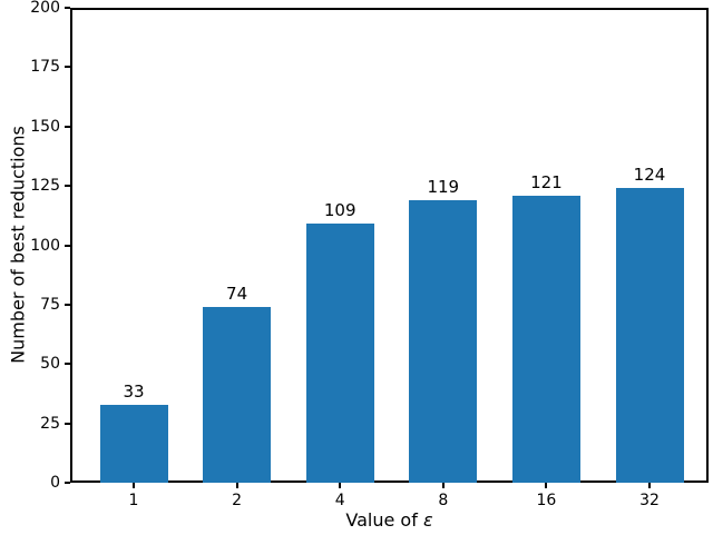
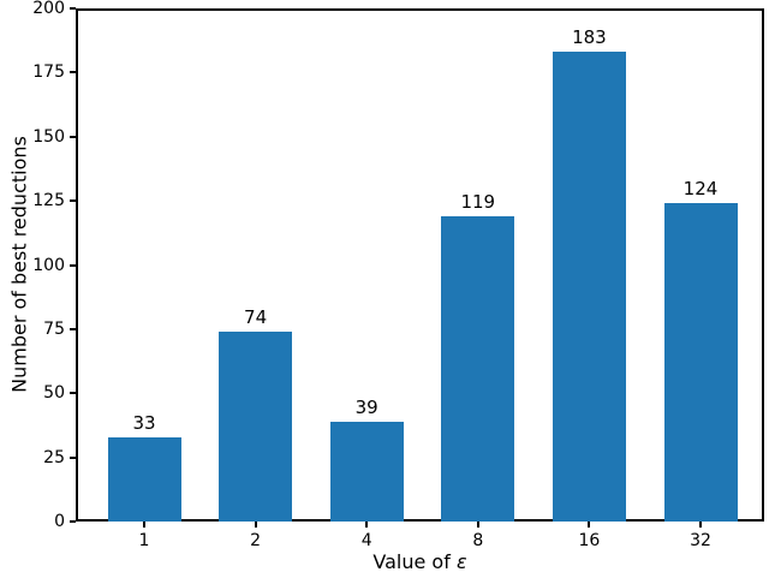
4: 109 -> 39
16: 121 -> 183
